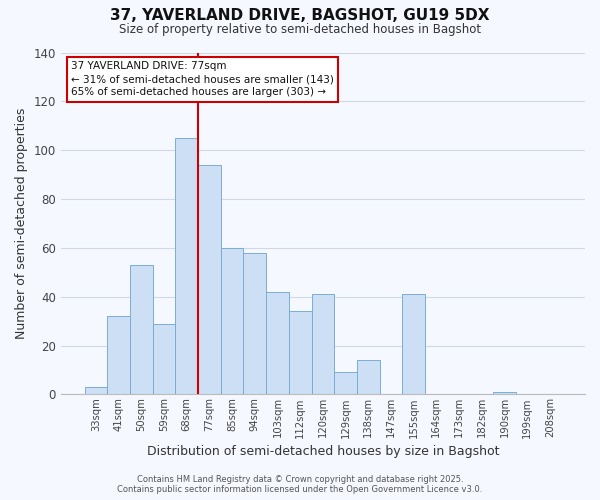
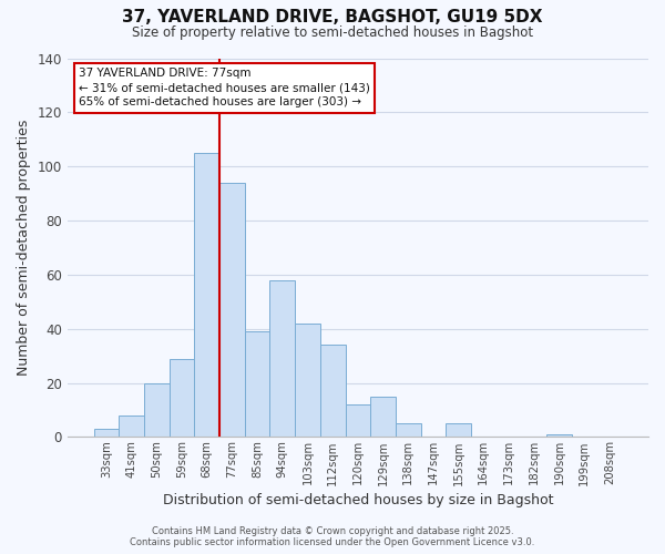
41sqm: 32 -> 8
50sqm: 53 -> 20
85sqm: 60 -> 39
120sqm: 41 -> 12
129sqm: 9 -> 15
138sqm: 14 -> 5
155sqm: 41 -> 5
